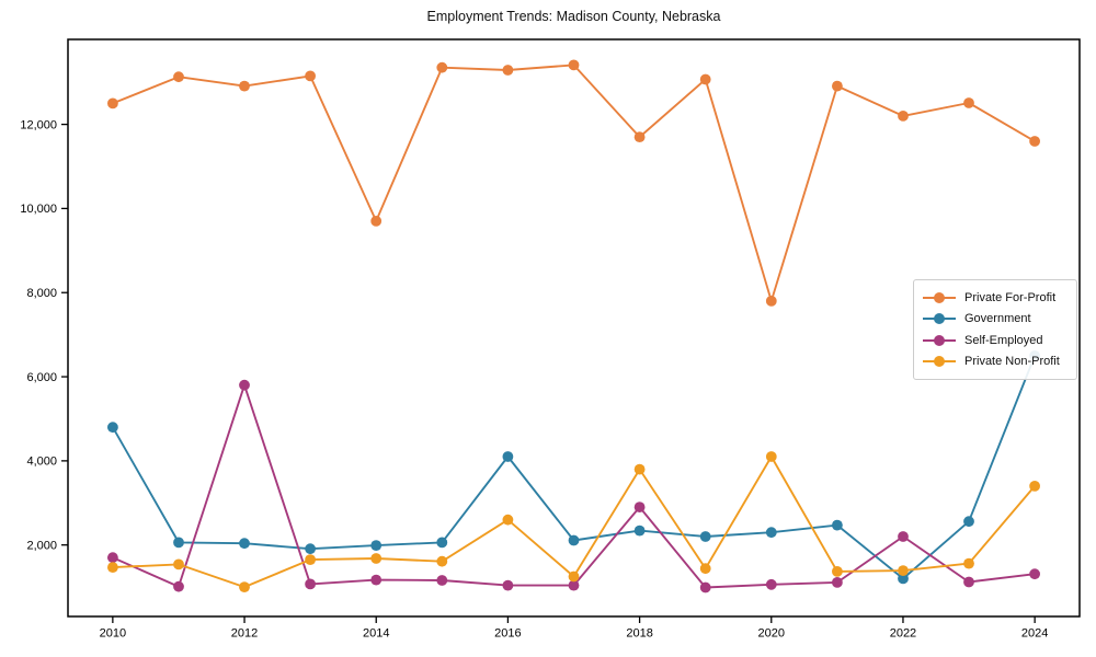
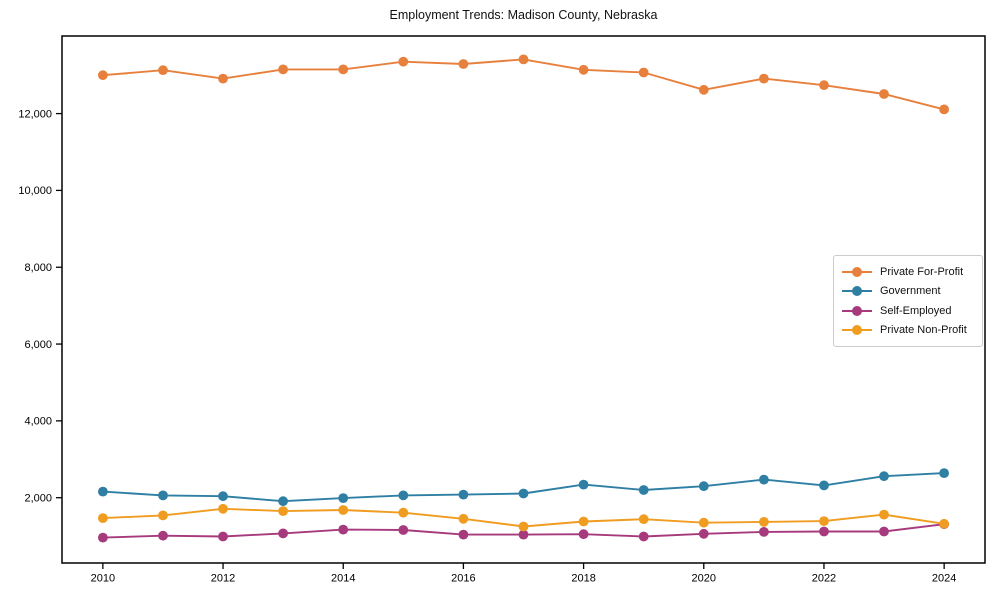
Private For-Profit/2010: 12500 -> 13000
Government/2010: 4800 -> 2200
Self-Employed/2010: 1700 -> 1000
Self-Employed/2012: 5800 -> 1000
Private Non-Profit/2012: 1000 -> 1700
Private For-Profit/2014: 9700 -> 13200
Government/2016: 4100 -> 2100
Private Non-Profit/2016: 2600 -> 1400
Private For-Profit/2018: 11700 -> 13100
Self-Employed/2018: 2900 -> 1000
Private Non-Profit/2018: 3800 -> 1400
Private For-Profit/2020: 7800 -> 12600
Private Non-Profit/2020: 4100 -> 1400
Private For-Profit/2022: 12200 -> 12700
Government/2022: 1200 -> 2300
Self-Employed/2022: 2200 -> 1100
Private For-Profit/2024: 11600 -> 12100
Government/2024: 6500 -> 2600
Private Non-Profit/2024: 3400 -> 1300
